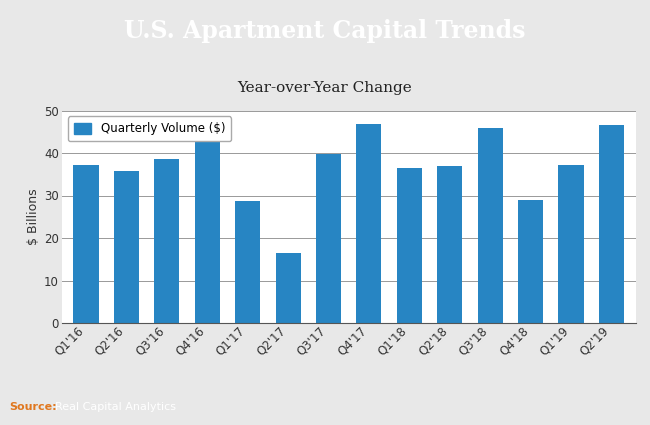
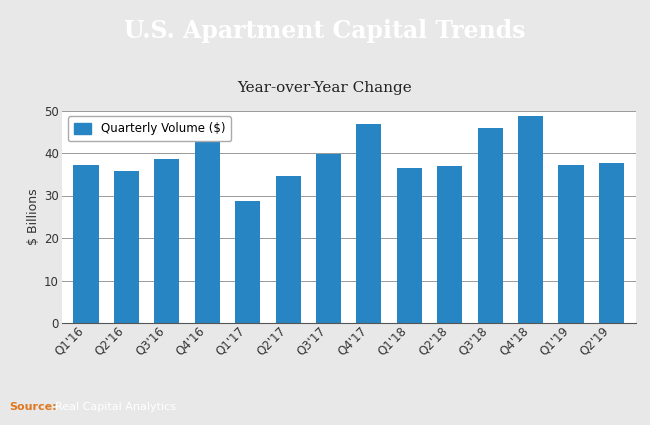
Q2'17: 16.5 -> 34.5
Q4'18: 29.0 -> 48.7
Q2'19: 46.5 -> 37.6
